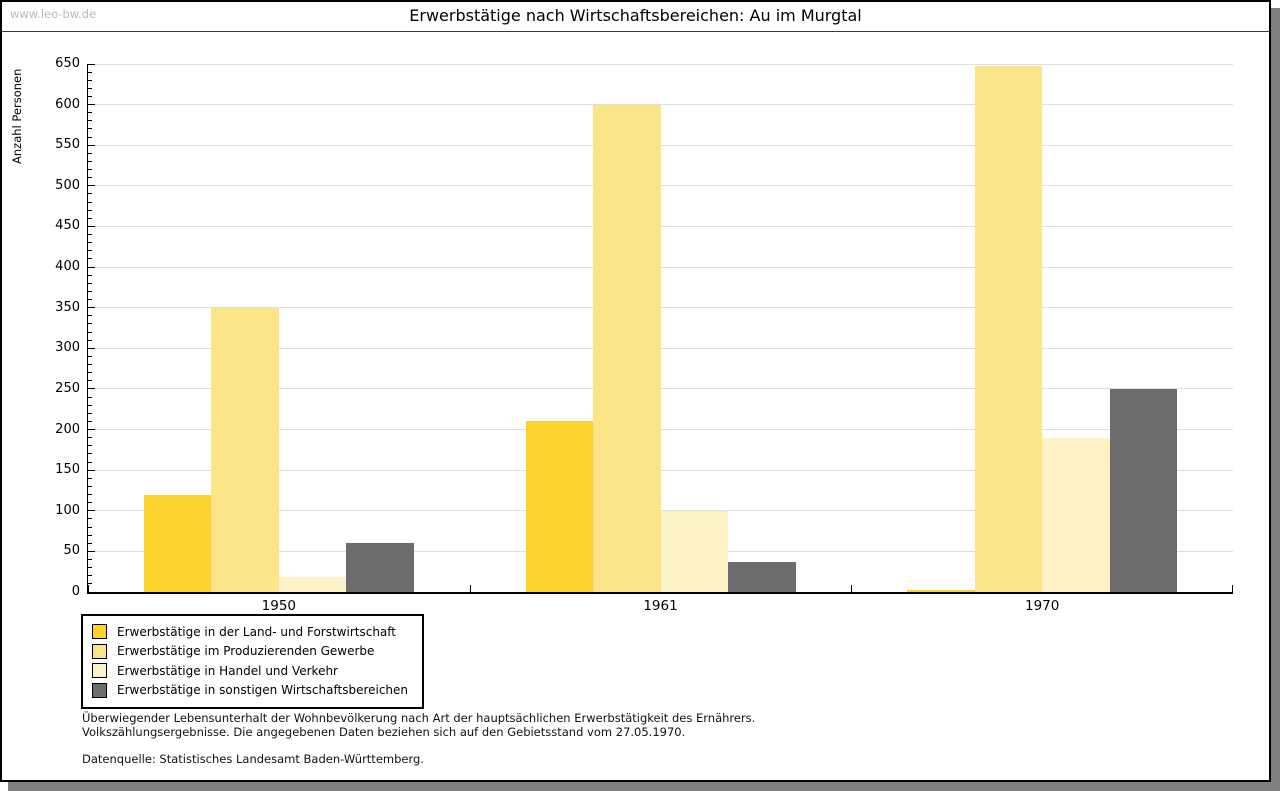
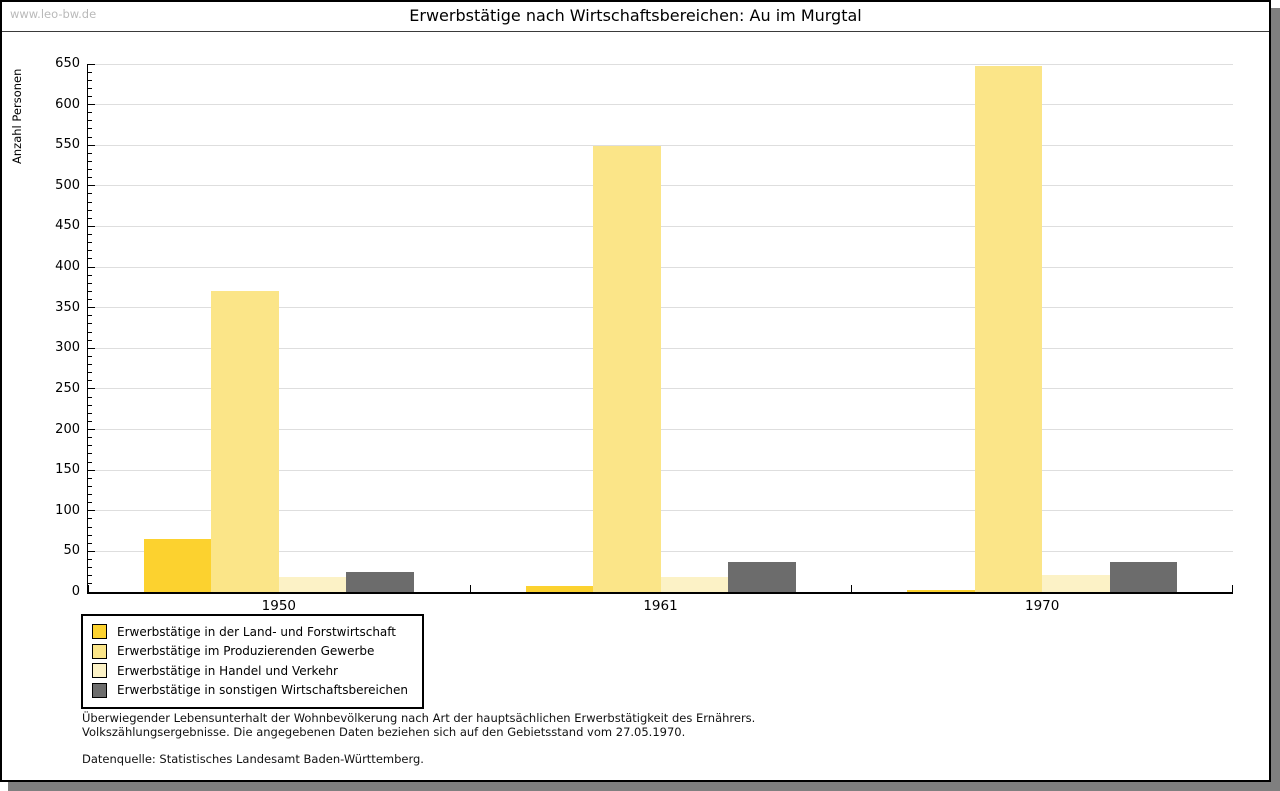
Erwerbstätige in der Land- und Forstwirtschaft/1950: 120 -> 60
Erwerbstätige im Produzierenden Gewerbe/1950: 350 -> 370
Erwerbstätige in sonstigen Wirtschaftsbereichen/1950: 60 -> 20
Erwerbstätige in der Land- und Forstwirtschaft/1961: 210 -> 10
Erwerbstätige im Produzierenden Gewerbe/1961: 600 -> 550
Erwerbstätige in Handel und Verkehr/1961: 100 -> 20
Erwerbstätige in Handel und Verkehr/1970: 190 -> 20
Erwerbstätige in sonstigen Wirtschaftsbereichen/1970: 250 -> 40
